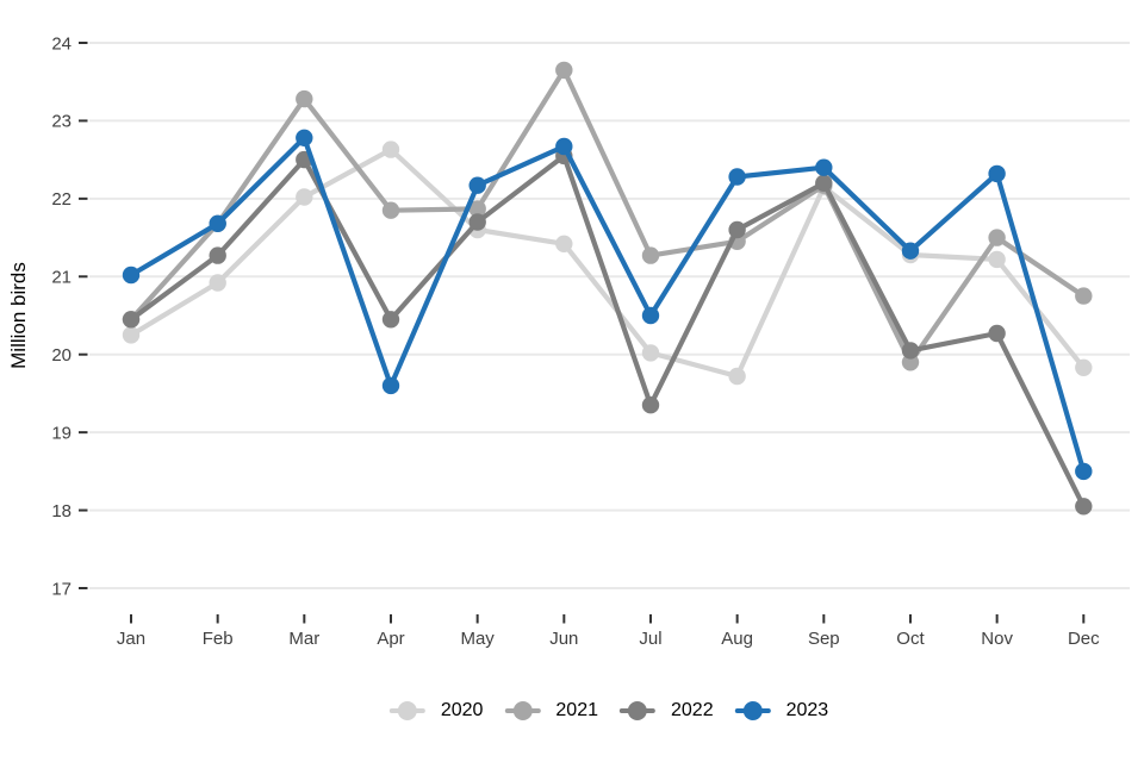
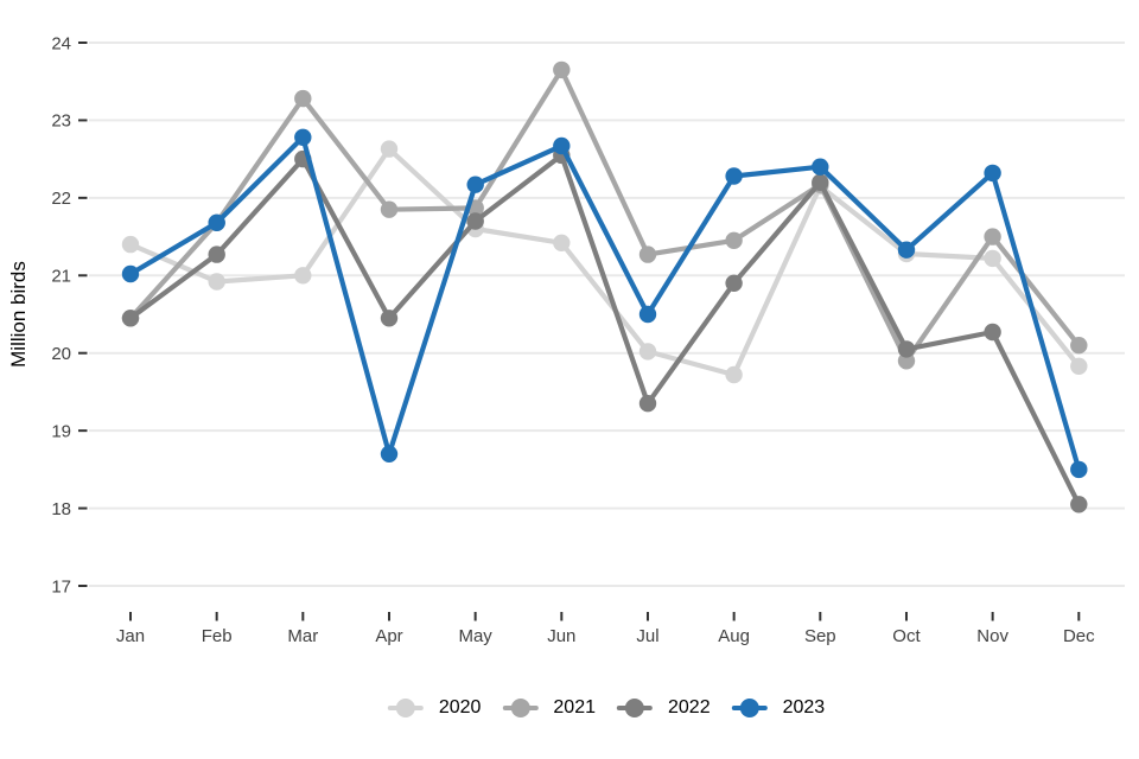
2020/Jan: 20.2 -> 21.4
2020/Mar: 22.0 -> 21.0
2023/Apr: 19.6 -> 18.7
2022/Aug: 21.6 -> 20.9
2021/Dec: 20.8 -> 20.1
